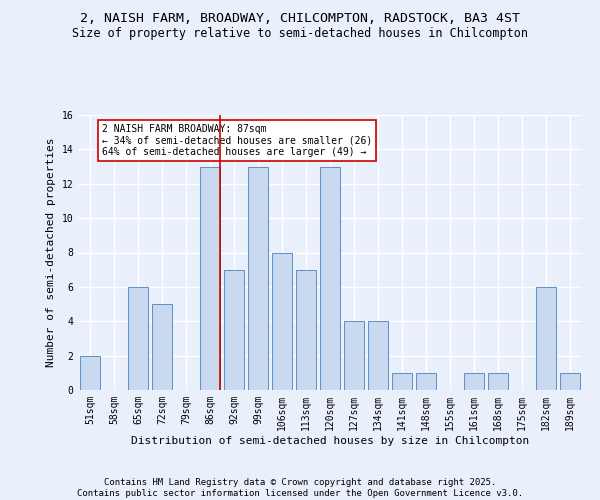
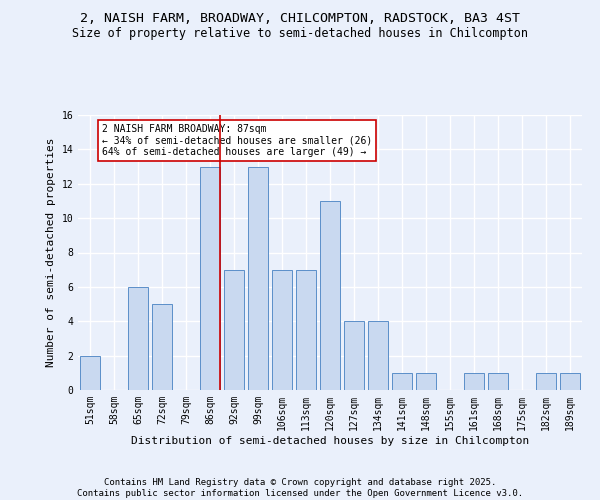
106sqm: 8 -> 7
120sqm: 13 -> 11
182sqm: 6 -> 1
